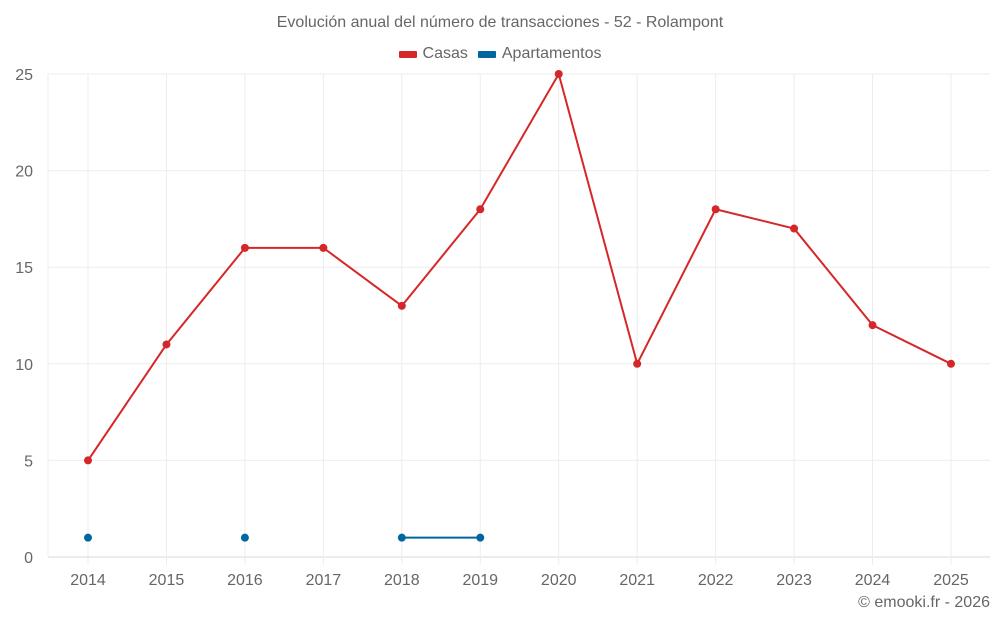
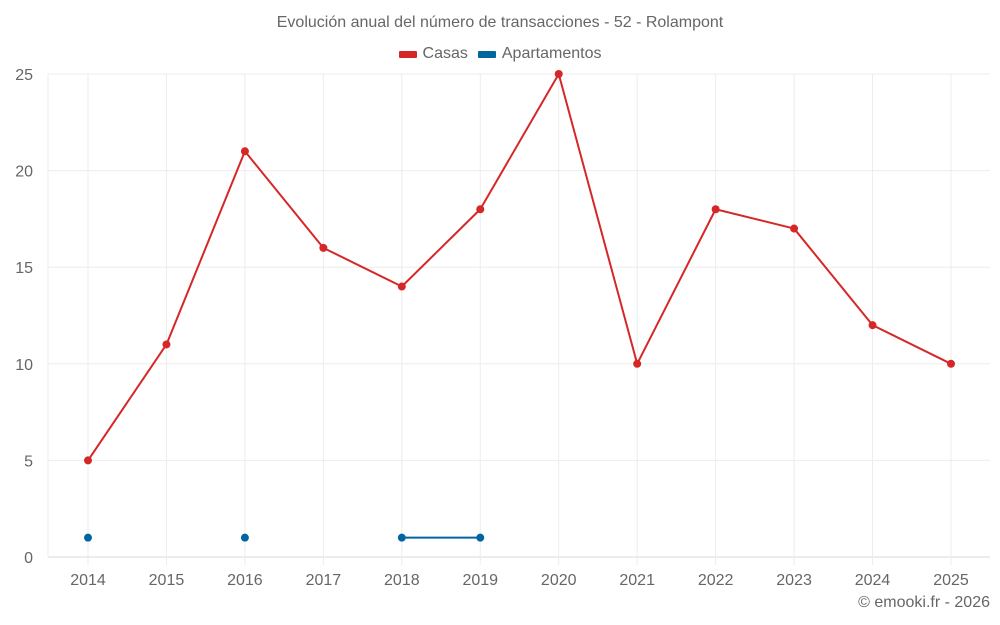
Casas/2016: 16 -> 21
Casas/2018: 13 -> 14
